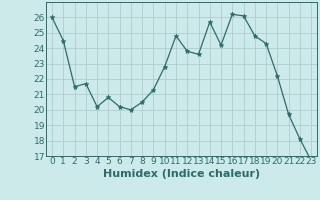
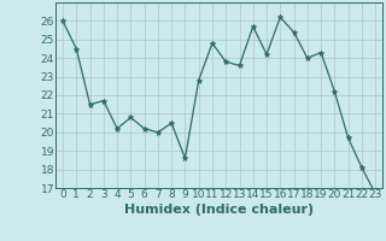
9: 21.3 -> 18.6
17: 26.1 -> 25.4
18: 24.8 -> 24.0
